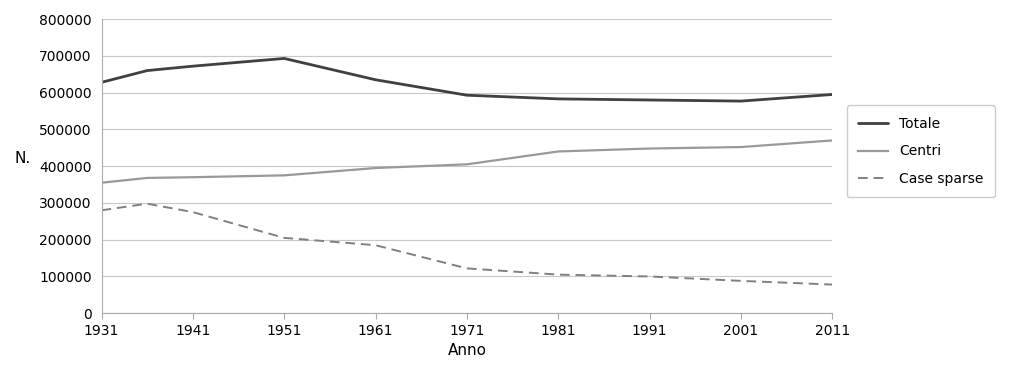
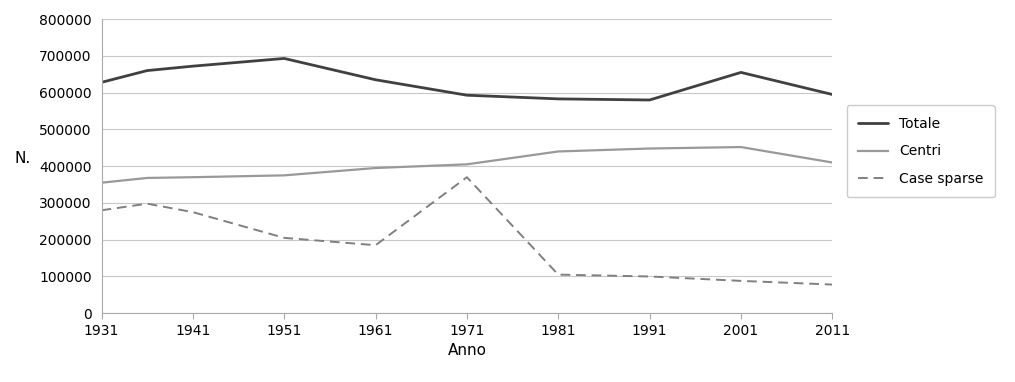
Case sparse/1971: 122000 -> 370000
Totale/2001: 577000 -> 655000
Centri/2011: 470000 -> 410000
